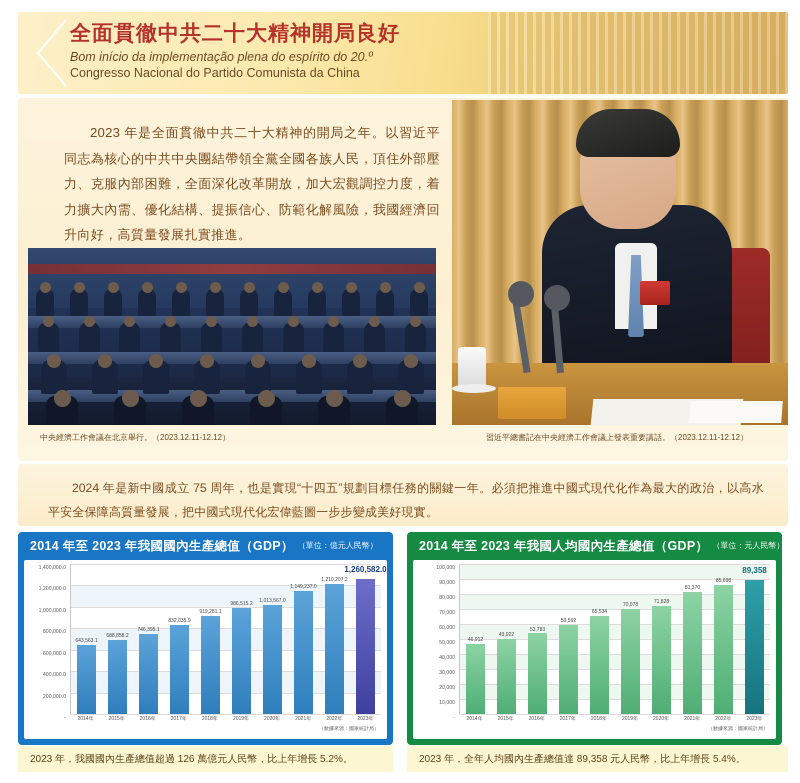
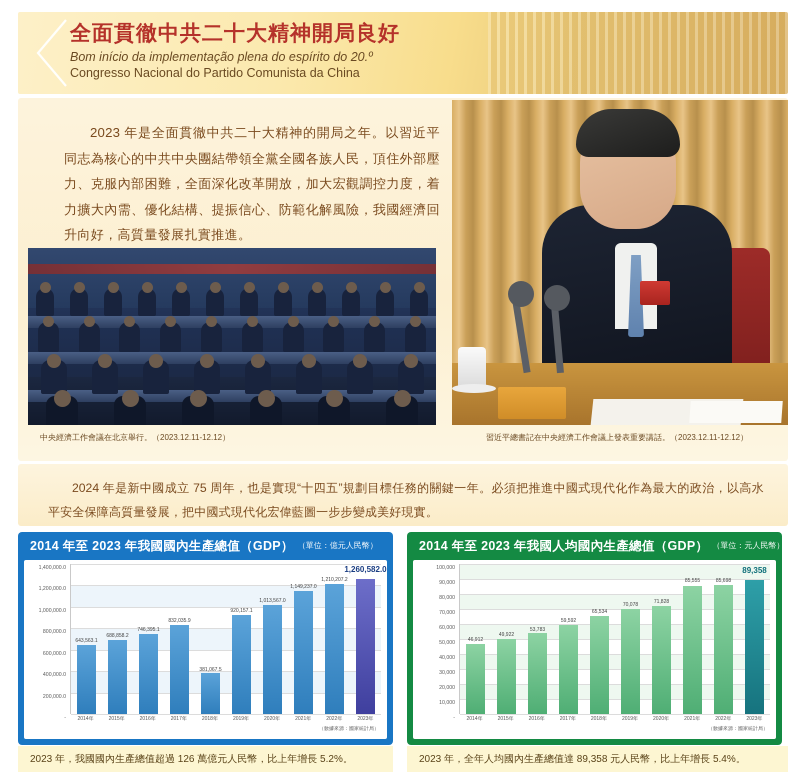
2014 年至 2023 年我國國內生產總值（GDP）/2018年: 919,281.1 -> 381,067.5
2014 年至 2023 年我國國內生產總值（GDP）/2019年: 986,515.2 -> 920,157.1
2014 年至 2023 年我國人均國內生產總值（GDP）/2021年: 81,370 -> 85,555
